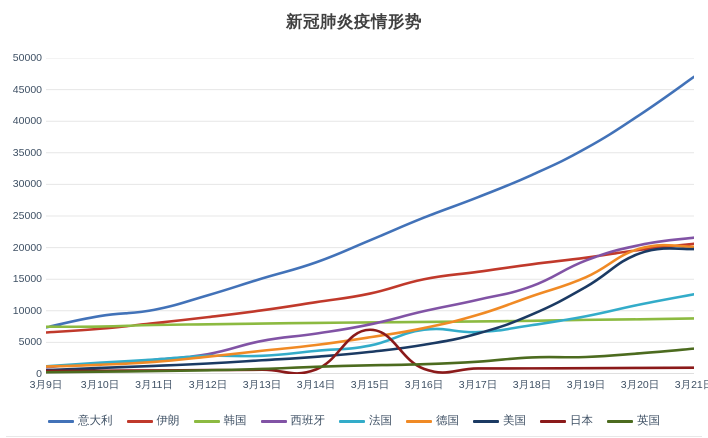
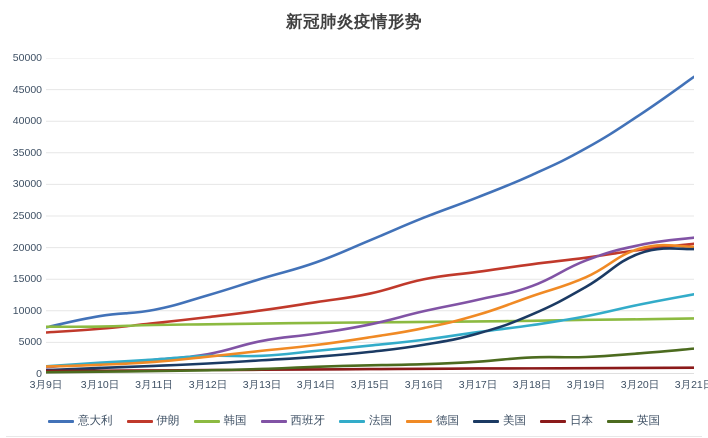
日本/3月15日: 7000 -> 1000
法国/3月16日: 7000 -> 5000
